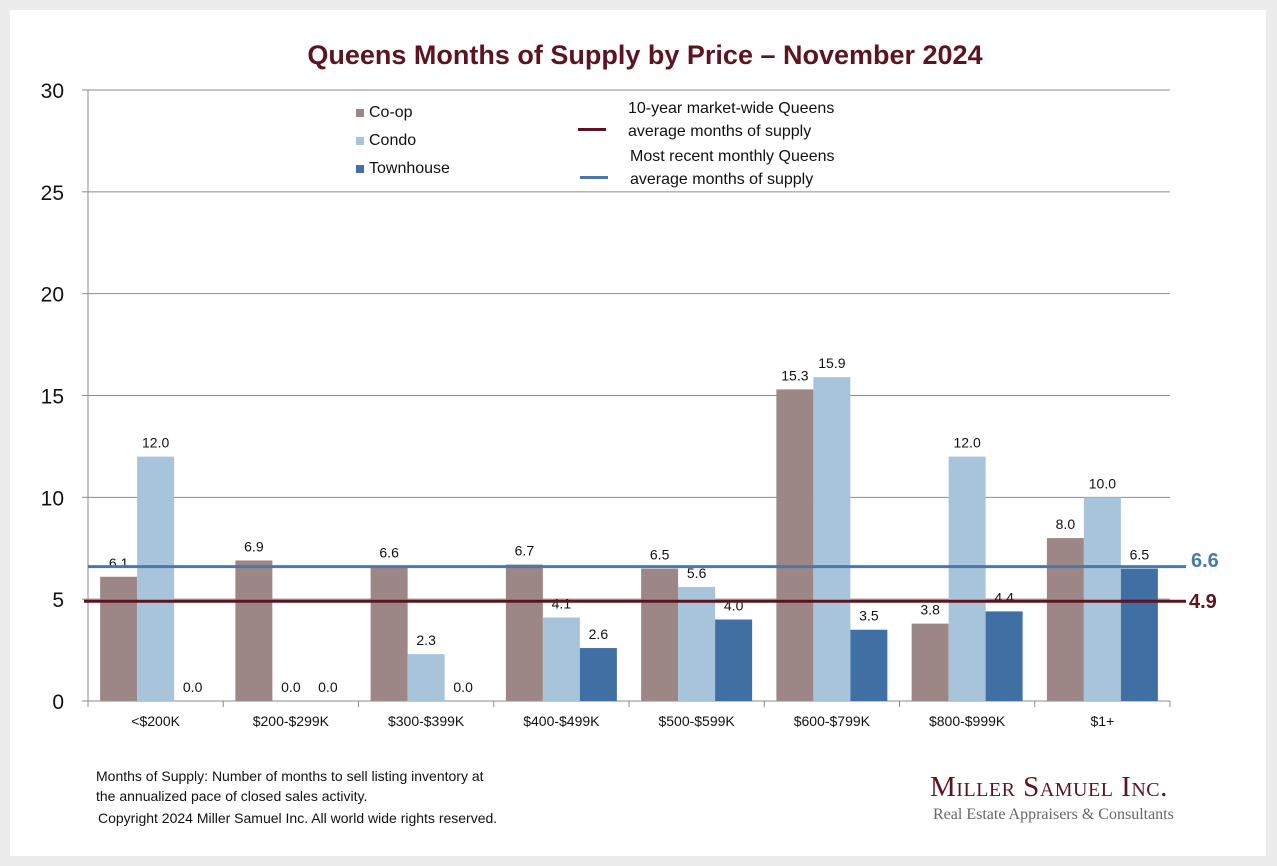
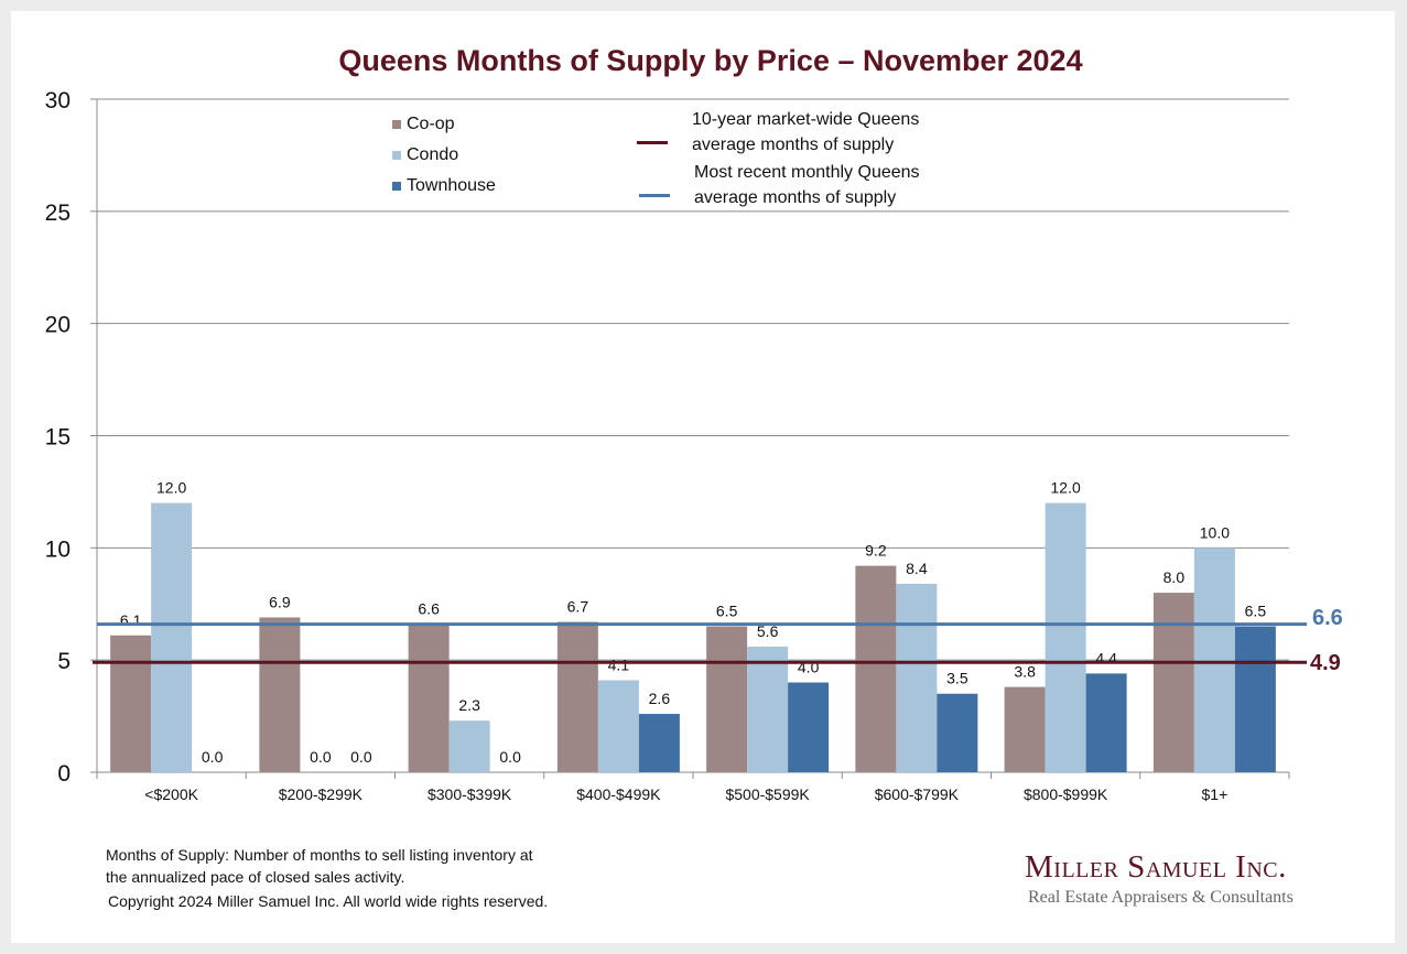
Co-op/$600-$799K: 15.3 -> 9.2
Condo/$600-$799K: 15.9 -> 8.4
